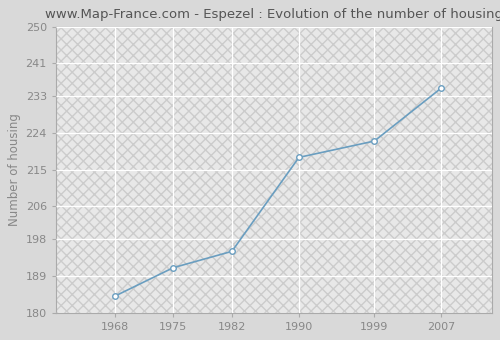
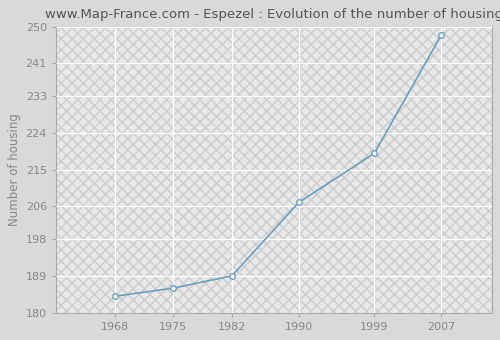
1975: 191 -> 186
1982: 195 -> 189
1990: 218 -> 207
1999: 222 -> 219
2007: 235 -> 248
